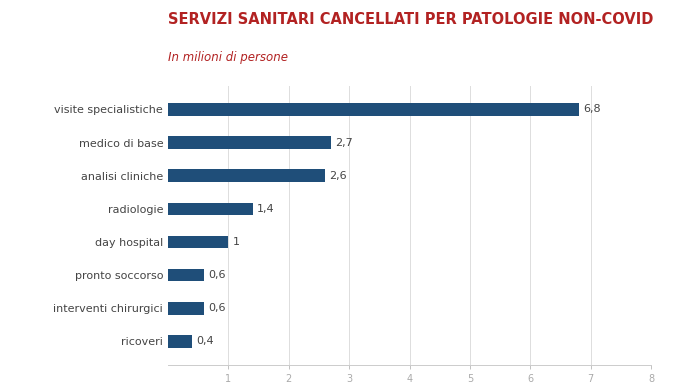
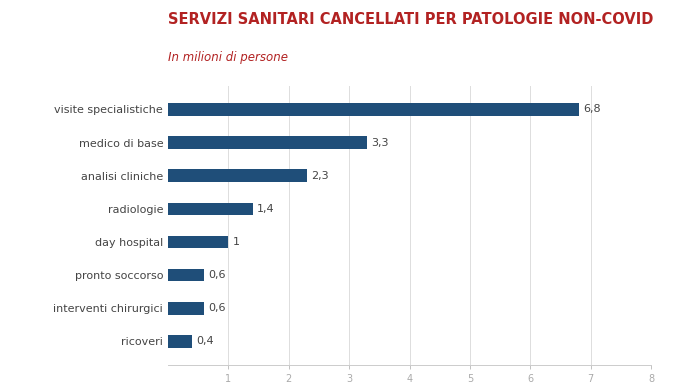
medico di base: 2,7 -> 3,3
analisi cliniche: 2,6 -> 2,3
